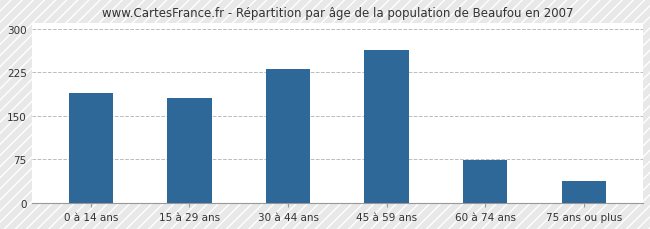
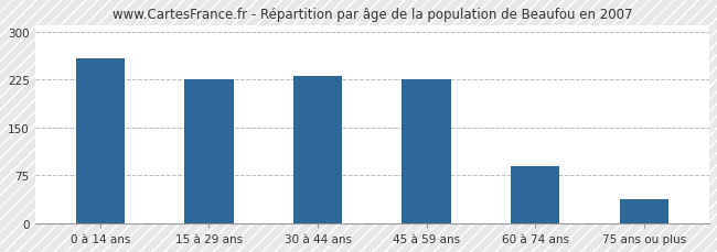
0 à 14 ans: 190 -> 258
15 à 29 ans: 180 -> 226
45 à 59 ans: 264 -> 226
60 à 74 ans: 74 -> 90
